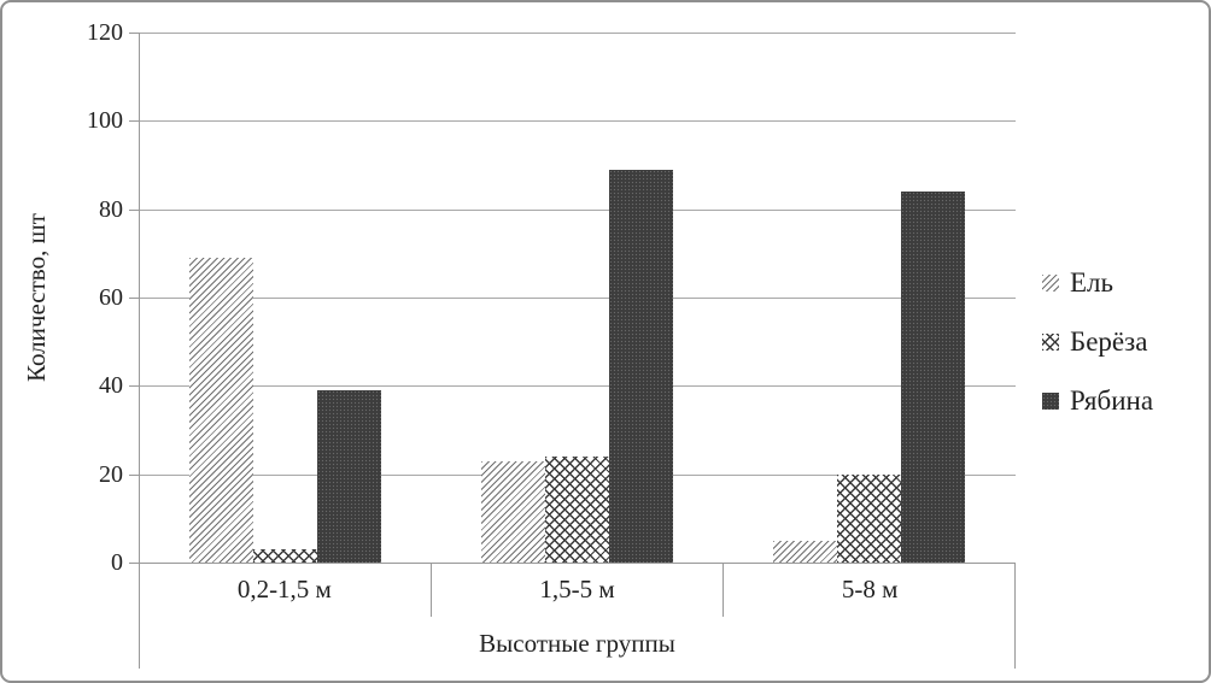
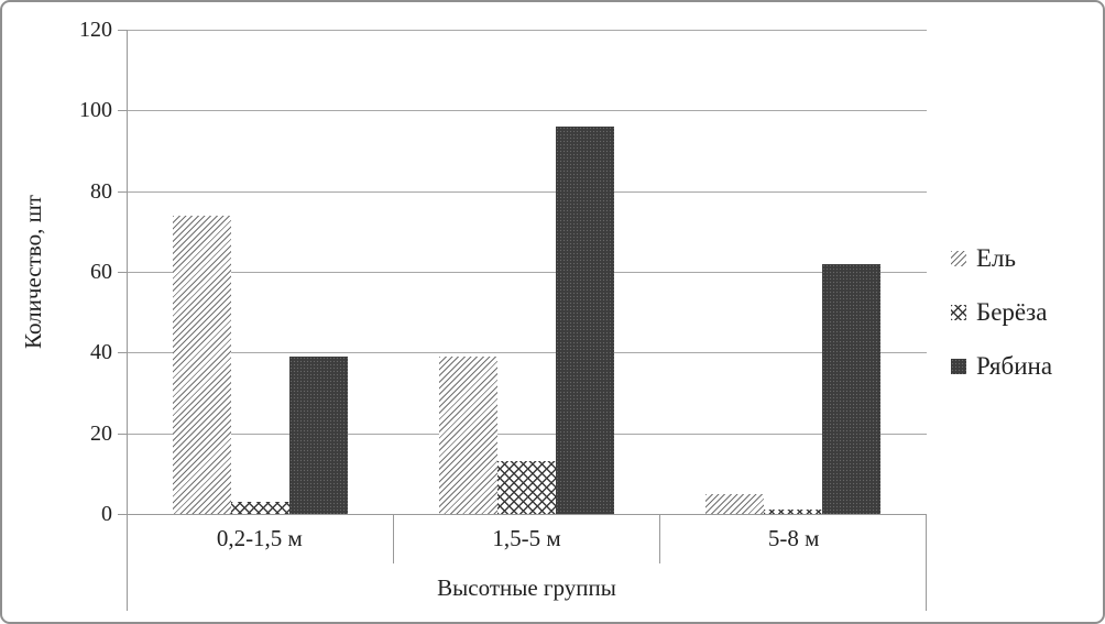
Ель/0,2-1,5 м: 69 -> 74
Ель/1,5-5 м: 23 -> 39
Берёза/1,5-5 м: 24 -> 13
Рябина/1,5-5 м: 89 -> 96
Берёза/5-8 м: 20 -> 1
Рябина/5-8 м: 84 -> 62
